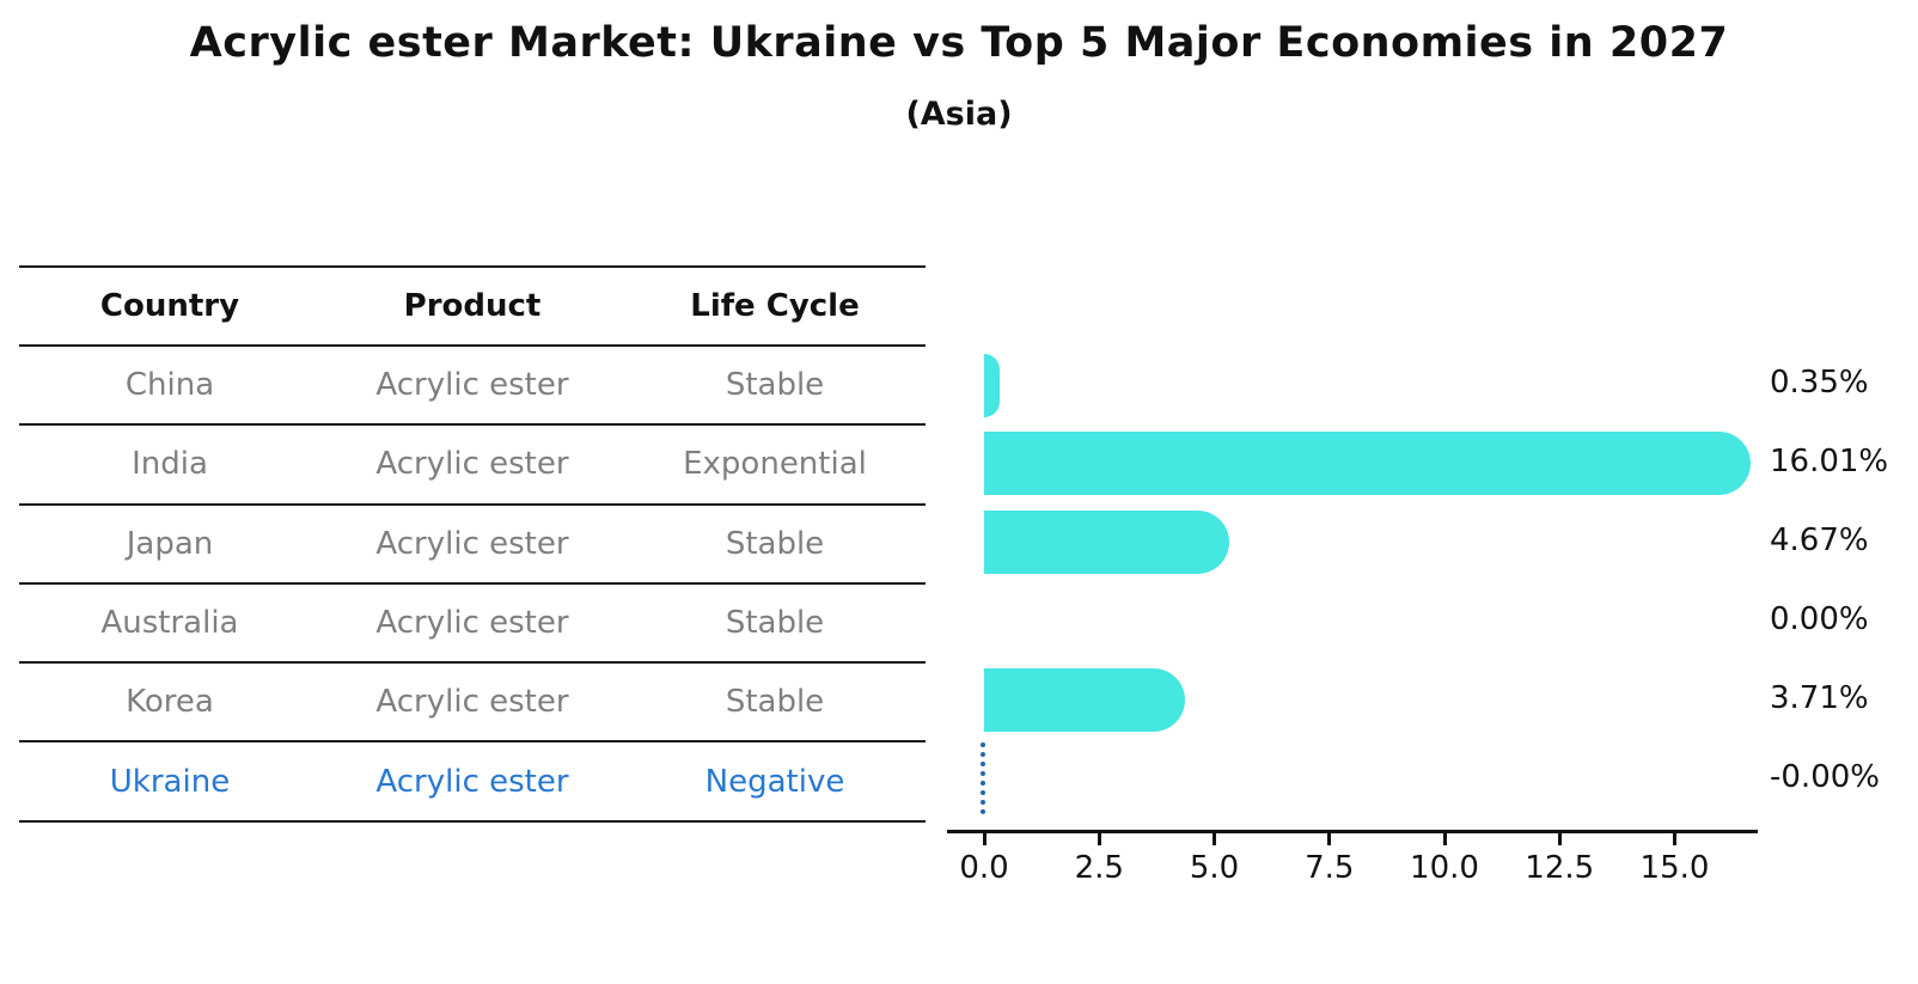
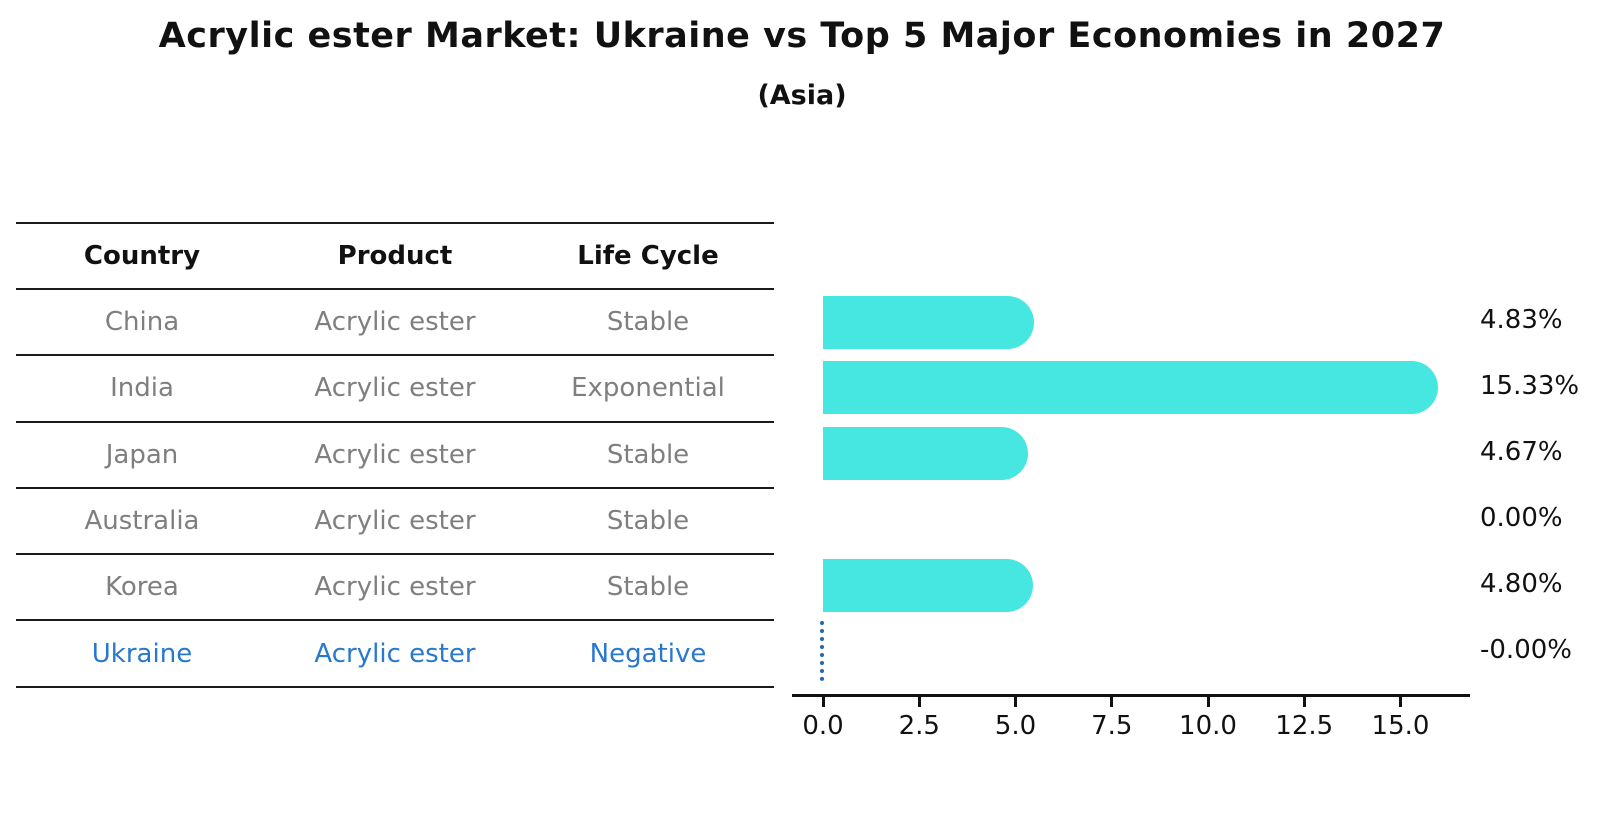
China: 0.35% -> 4.83%
India: 16.01% -> 15.33%
Korea: 3.71% -> 4.80%
